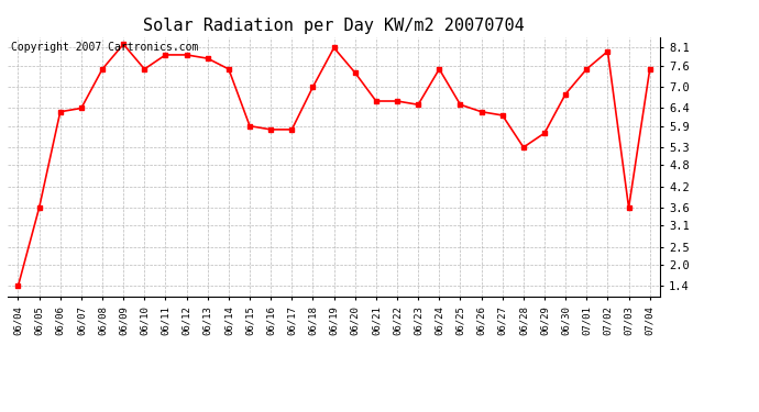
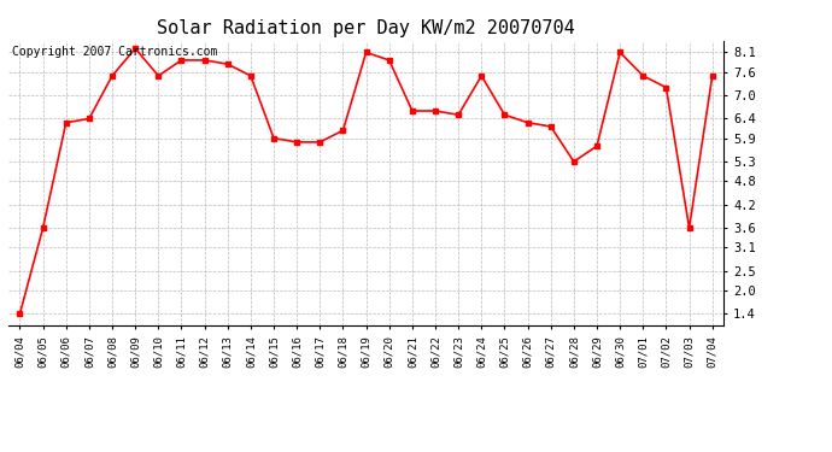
06/18: 7.0 -> 6.1
06/20: 7.4 -> 7.9
06/30: 6.8 -> 8.1
07/02: 8.0 -> 7.2
